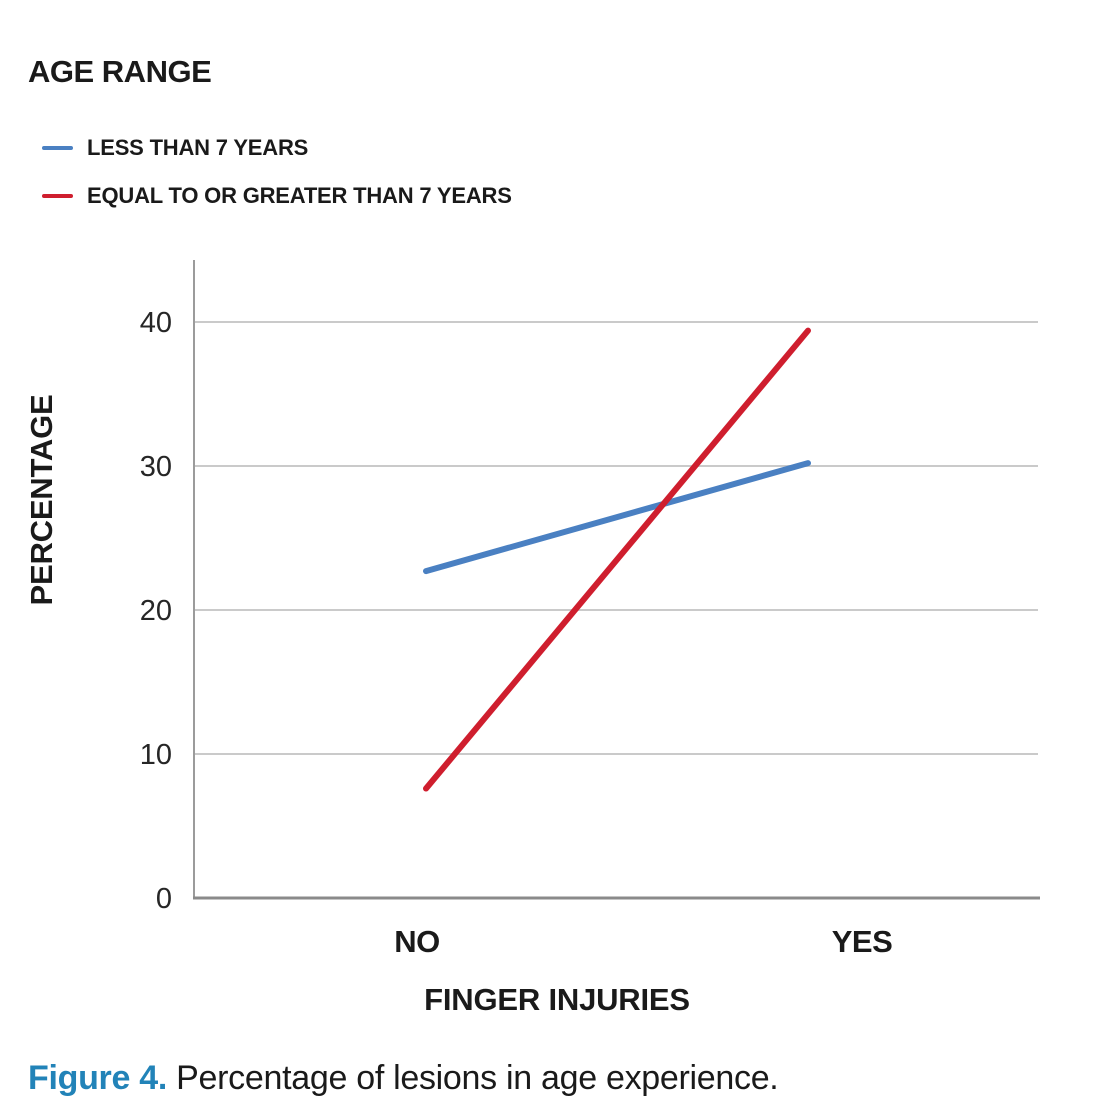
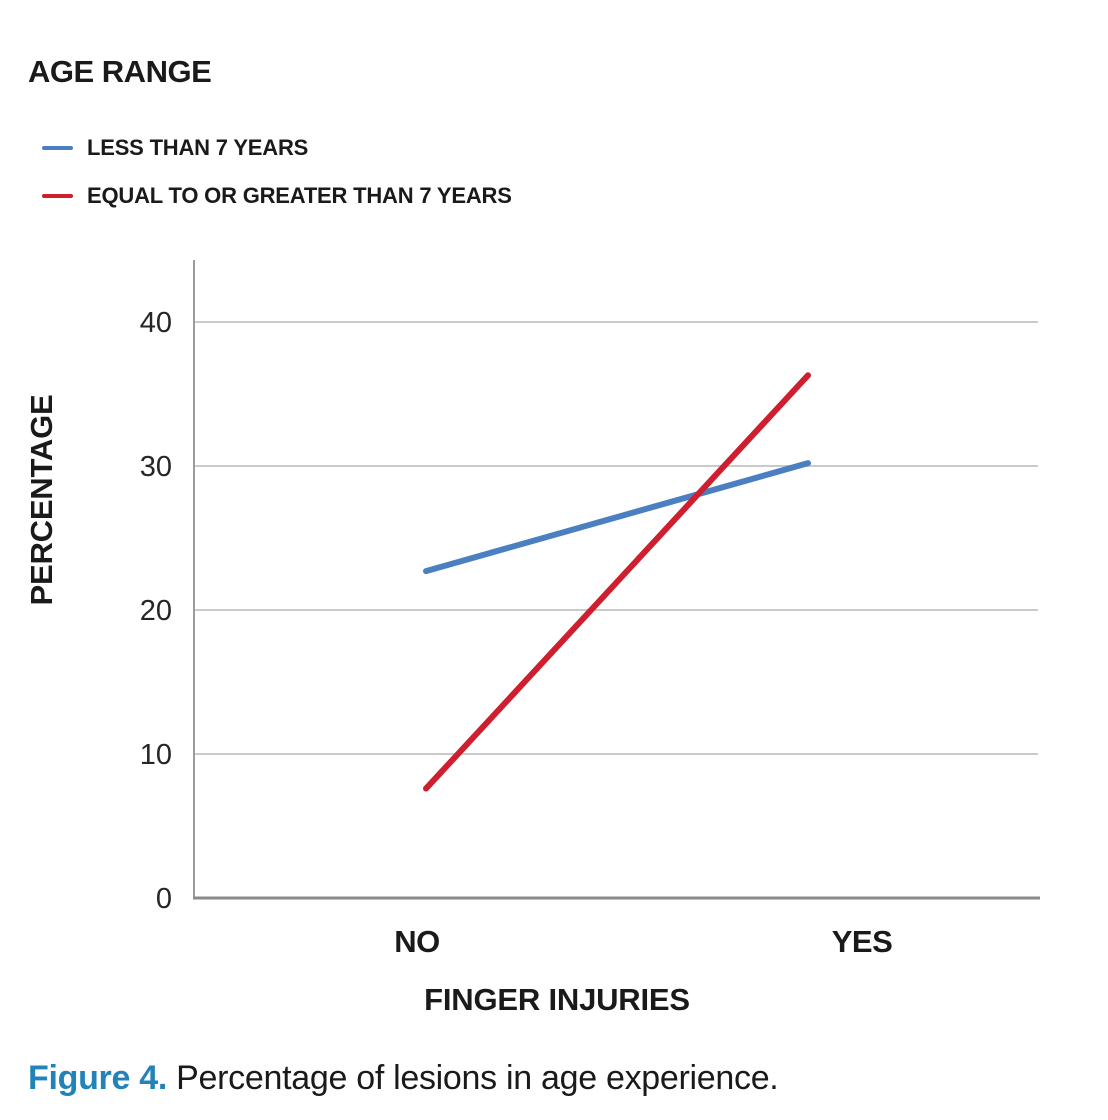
EQUAL TO OR GREATER THAN 7 YEARS/YES: 39.4 -> 36.3
